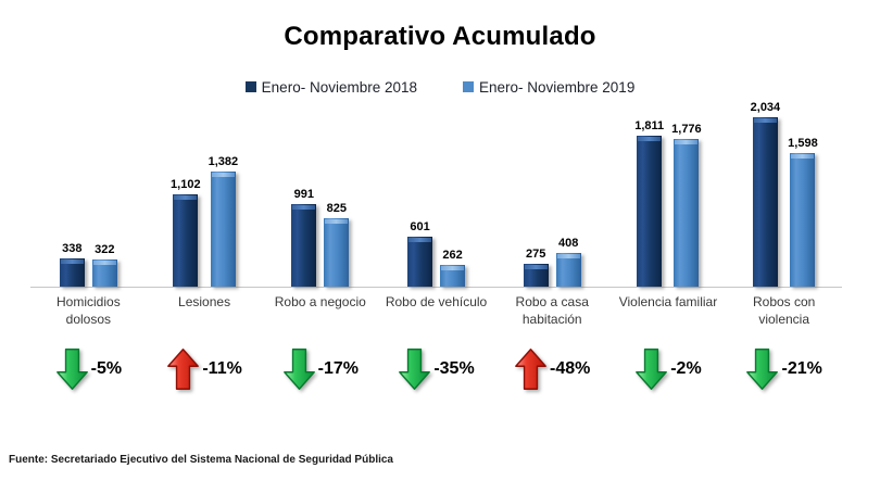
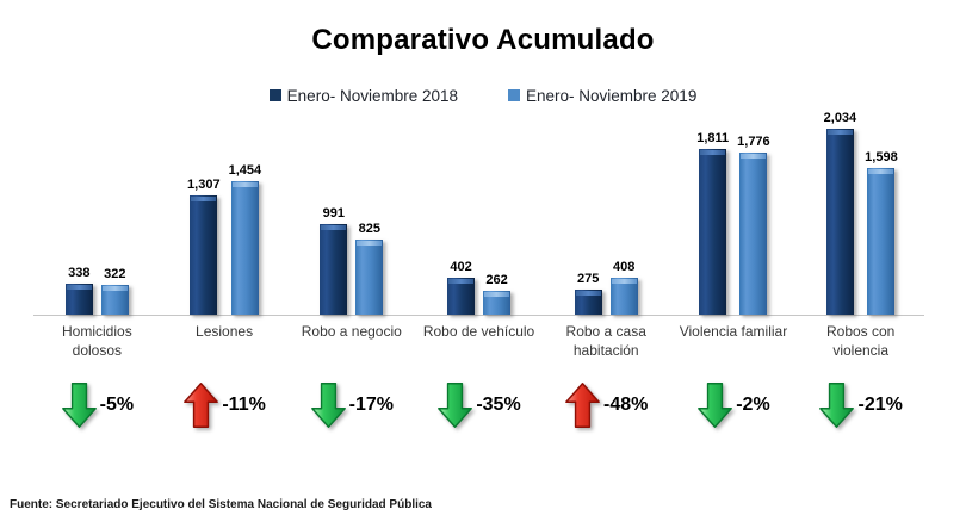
Enero- Noviembre 2018/Lesiones: 1,102 -> 1,307
Enero- Noviembre 2019/Lesiones: 1,382 -> 1,454
Enero- Noviembre 2018/Robo de vehículo: 601 -> 402
